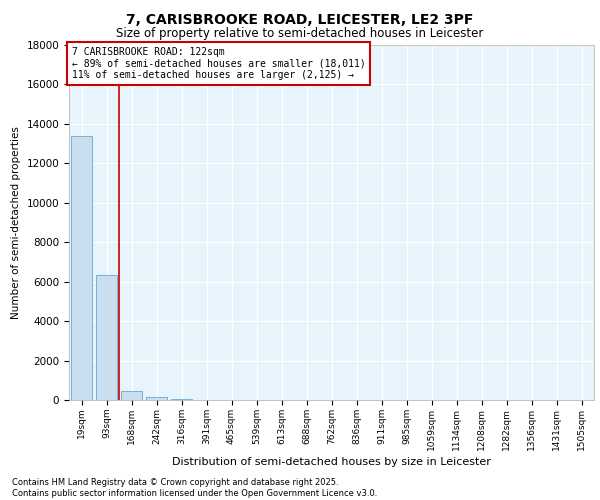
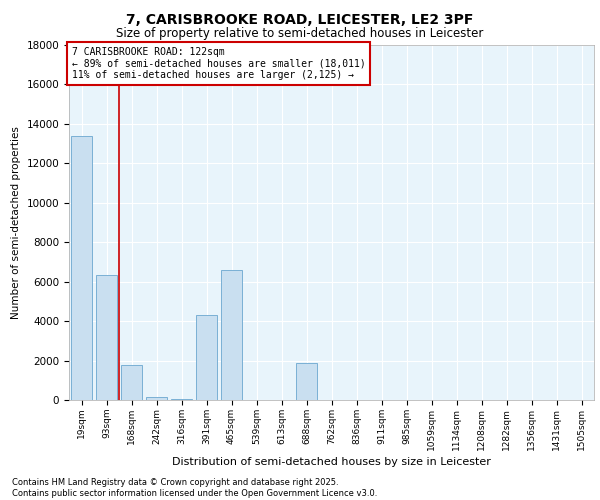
168sqm: 400 -> 1800
391sqm: 0 -> 4300
465sqm: 0 -> 6600
688sqm: 0 -> 1900
